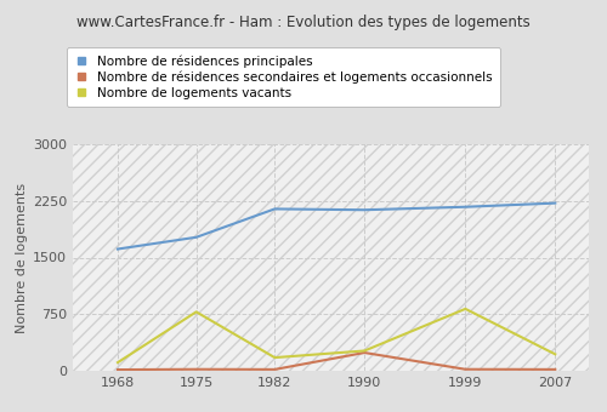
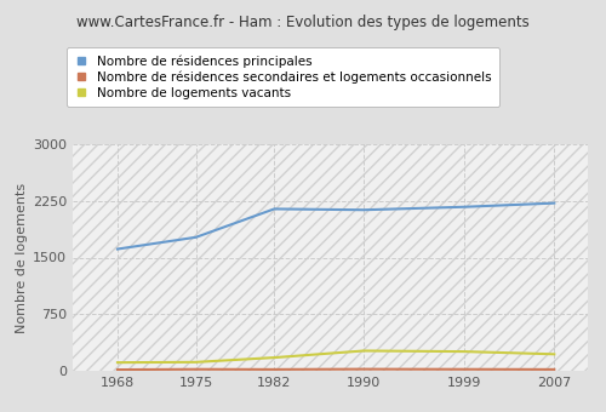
Nombre de logements vacants/1975: 780 -> 120
Nombre de résidences secondaires et logements occasionnels/1990: 240 -> 20
Nombre de logements vacants/1999: 820 -> 260
